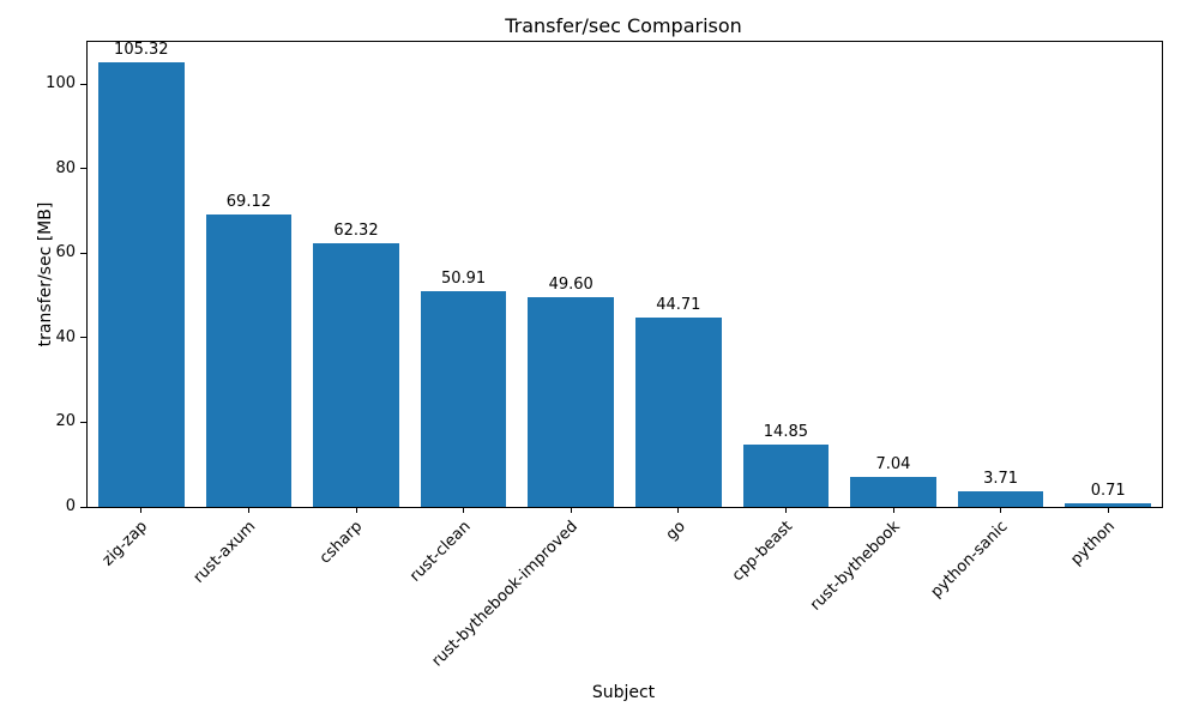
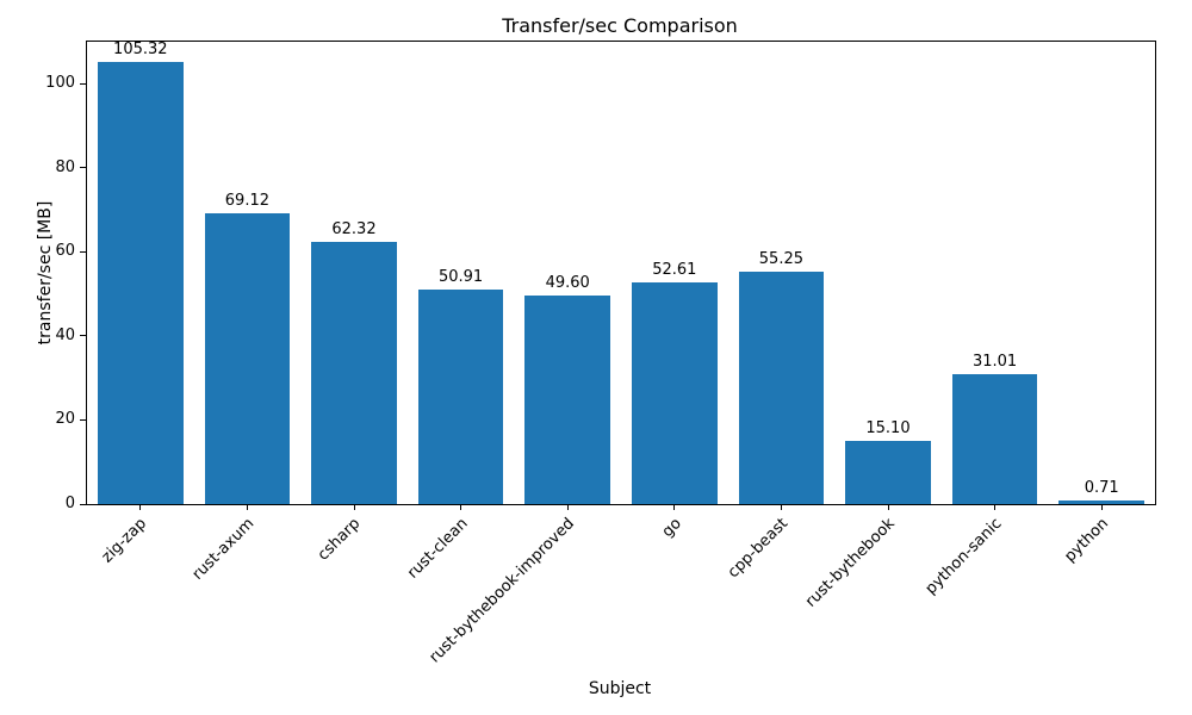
go: 44.71 -> 52.61
cpp-beast: 14.85 -> 55.25
rust-bythebook: 7.04 -> 15.10
python-sanic: 3.71 -> 31.01
